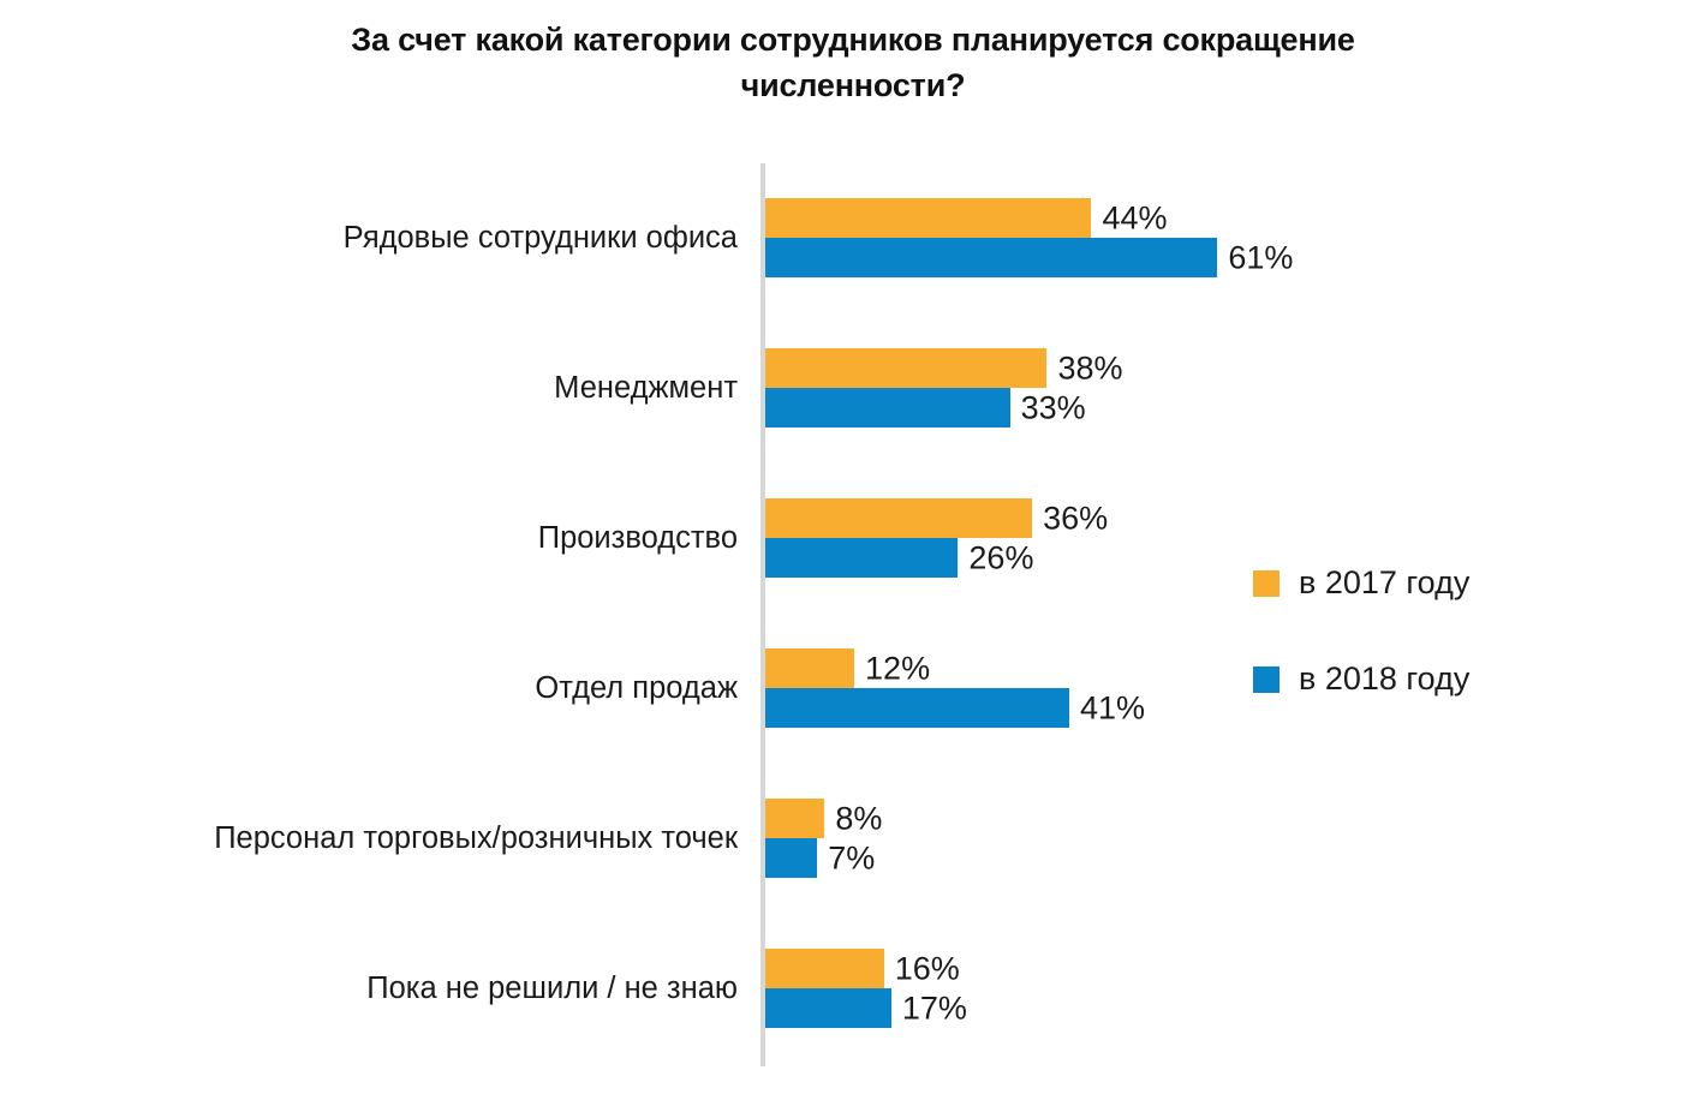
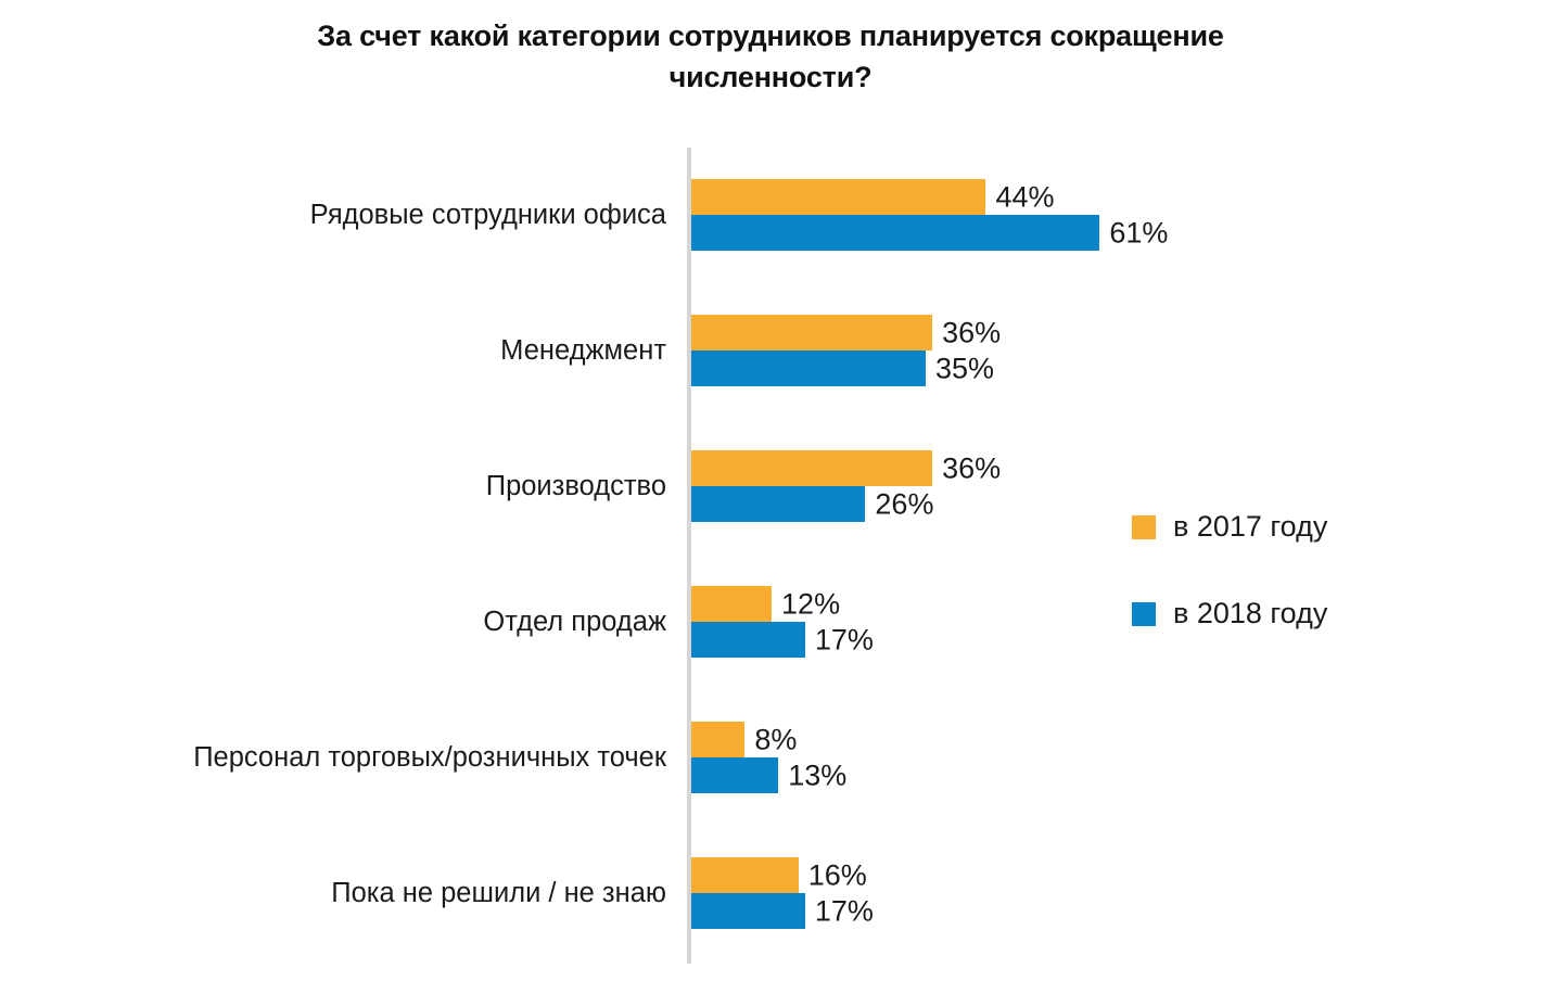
в 2017 году/Менеджмент: 38% -> 36%
в 2018 году/Менеджмент: 33% -> 35%
в 2018 году/Отдел продаж: 41% -> 17%
в 2018 году/Персонал торговых/розничных точек: 7% -> 13%
